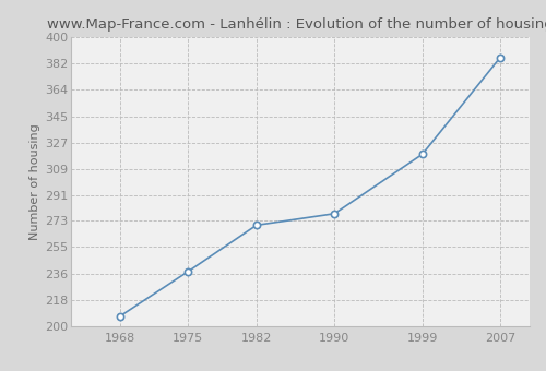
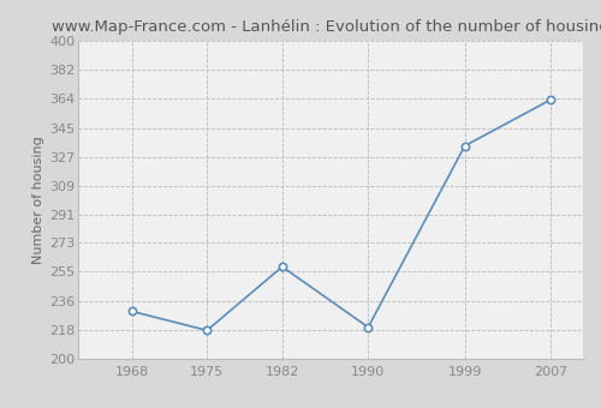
1968: 207 -> 230
1975: 238 -> 218
1982: 270 -> 258
1990: 278 -> 220
1999: 319 -> 334
2007: 386 -> 363
